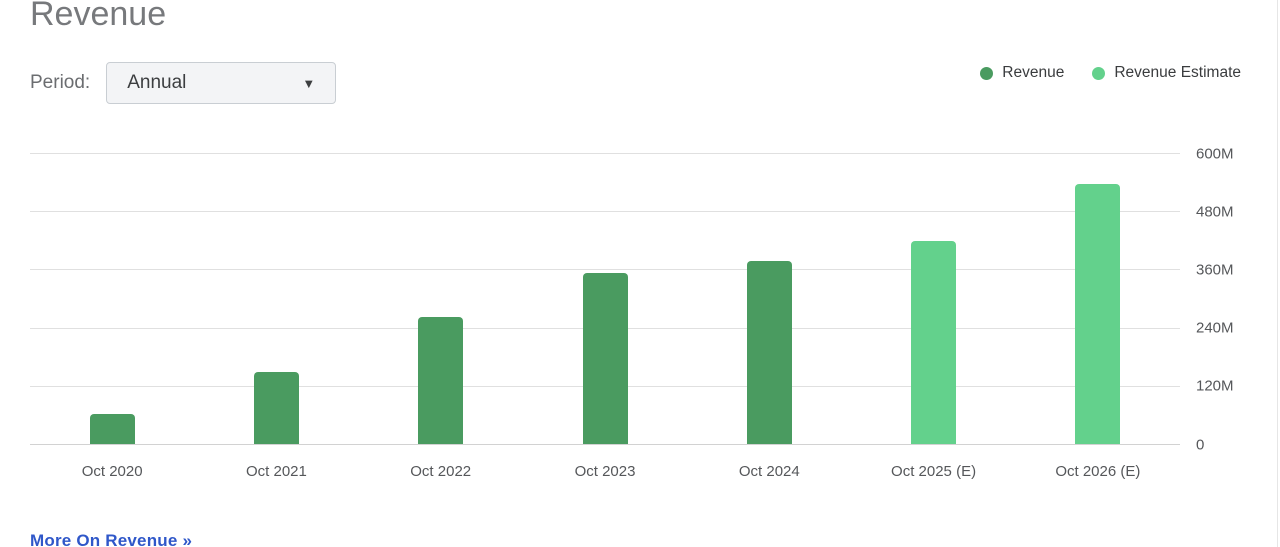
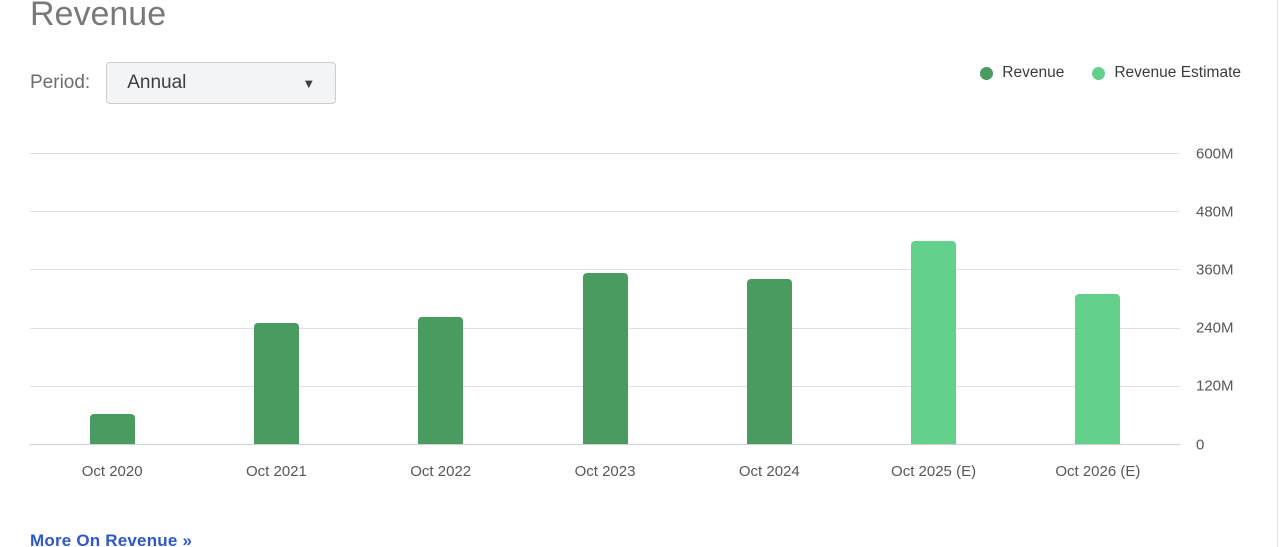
Revenue/Oct 2021: 150M -> 250M
Revenue/Oct 2024: 380M -> 340M
Revenue Estimate/Oct 2026 (E): 540M -> 310M
